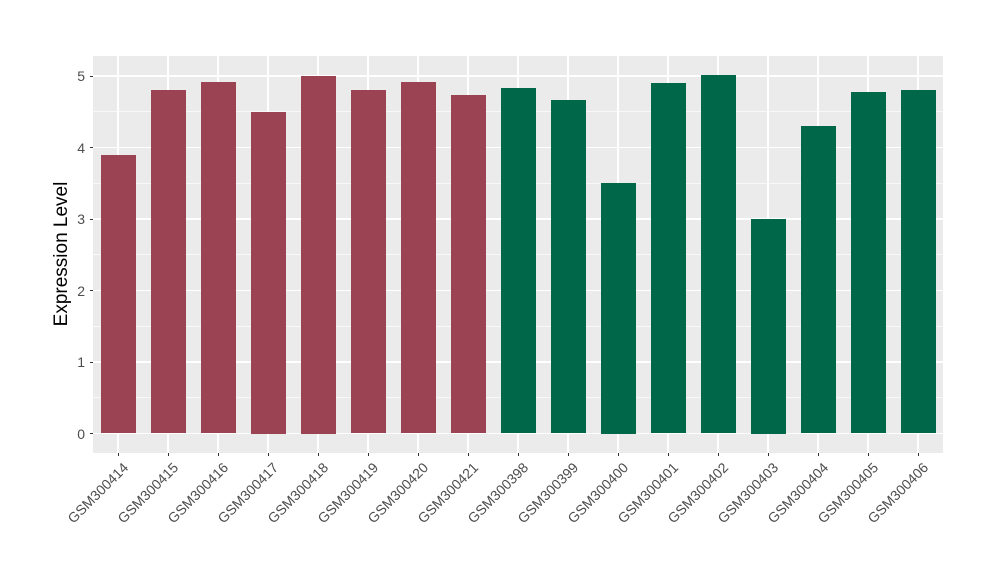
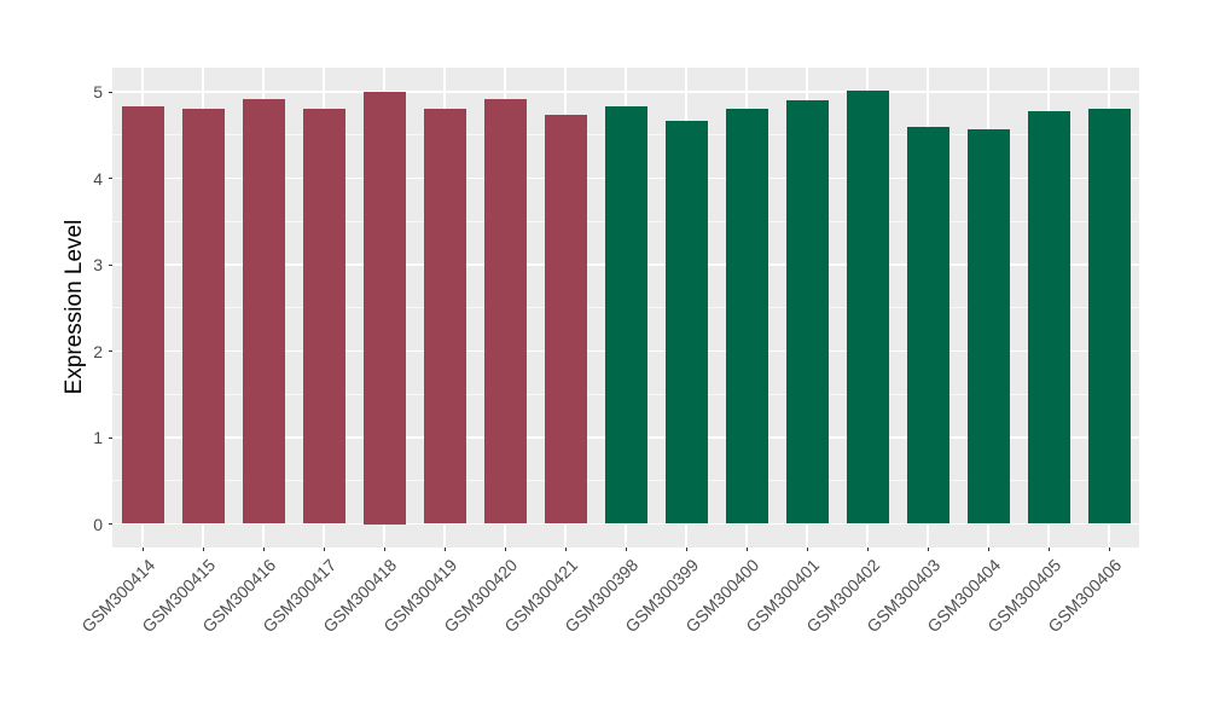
GSM300414: 3.9 -> 4.8
GSM300417: 4.5 -> 4.8
GSM300400: 3.5 -> 4.8
GSM300403: 3.0 -> 4.6
GSM300404: 4.3 -> 4.6
